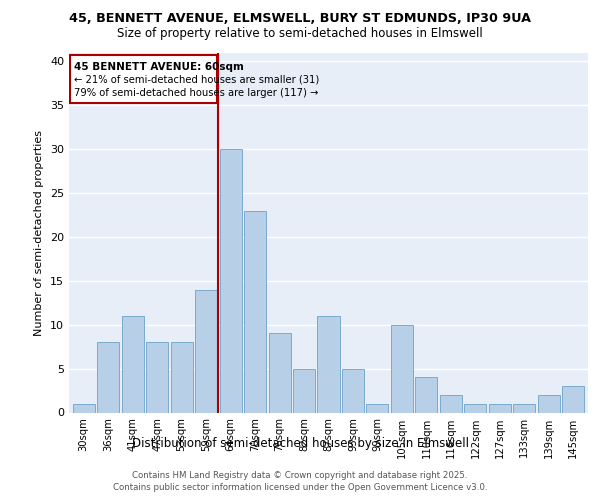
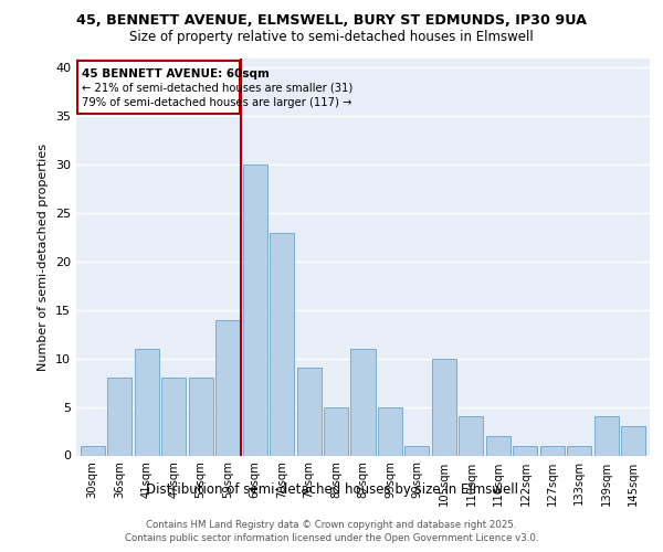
139sqm: 2 -> 4
